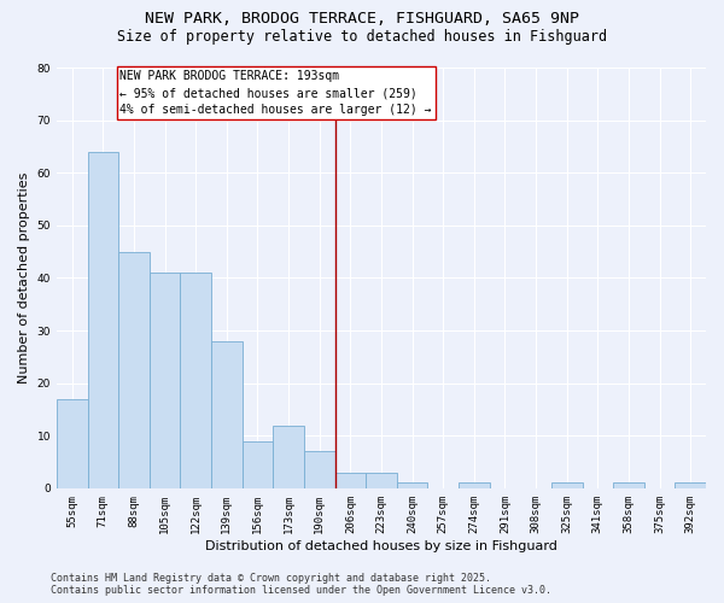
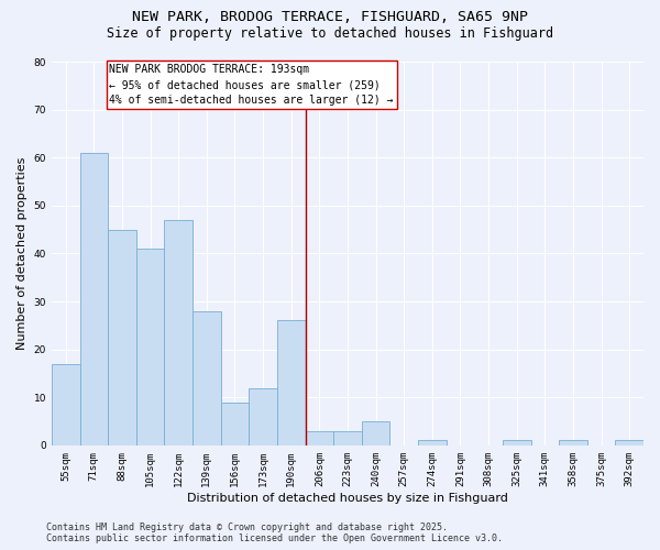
71sqm: 64 -> 61
122sqm: 41 -> 47
190sqm: 7 -> 26
240sqm: 1 -> 5
